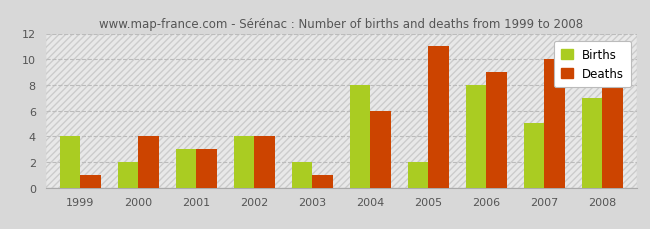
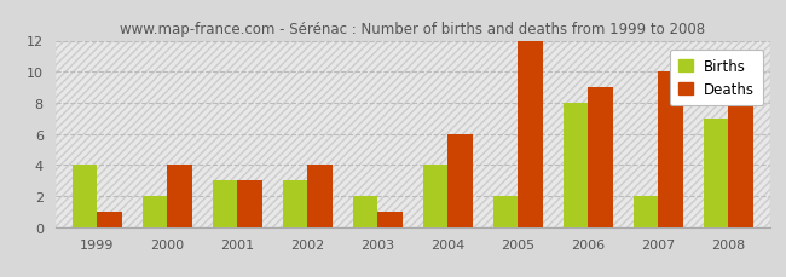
Births/2002: 4 -> 3
Births/2004: 8 -> 4
Deaths/2005: 11 -> 12
Births/2007: 5 -> 2
